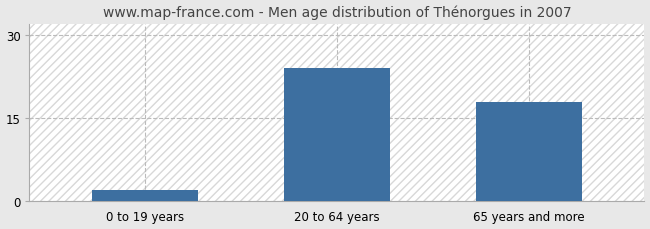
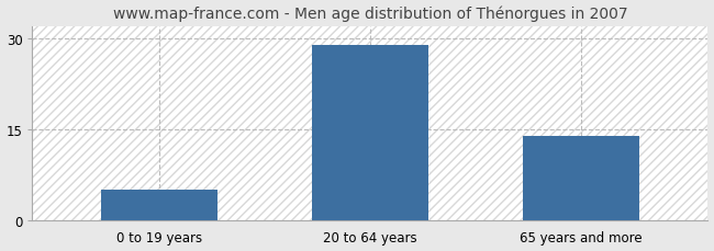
0 to 19 years: 2 -> 5
20 to 64 years: 24 -> 29
65 years and more: 18 -> 14
